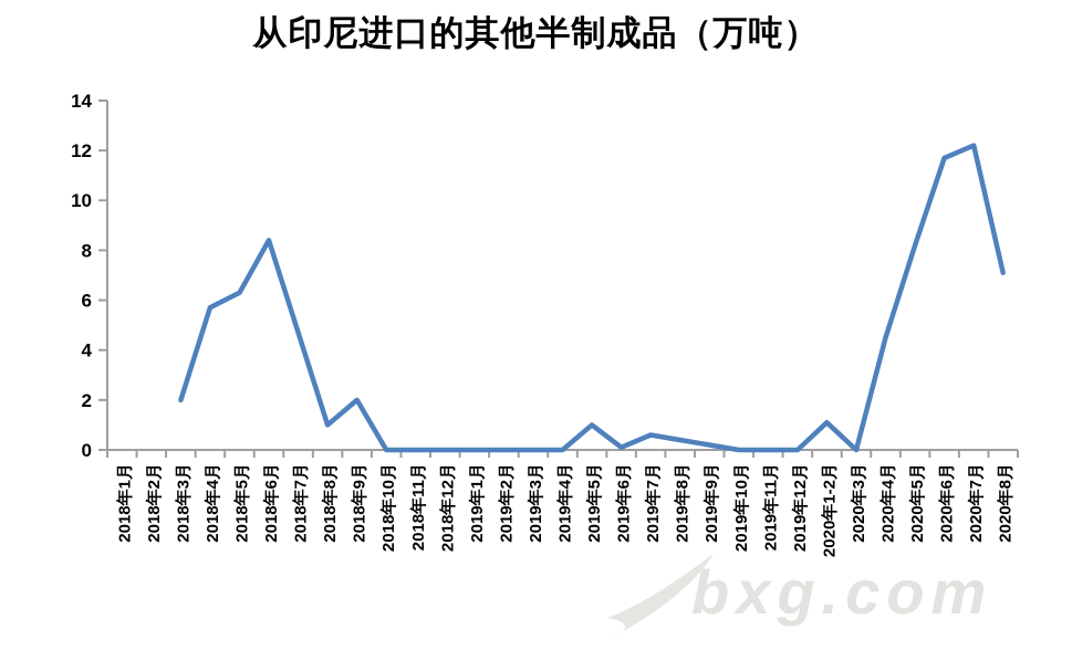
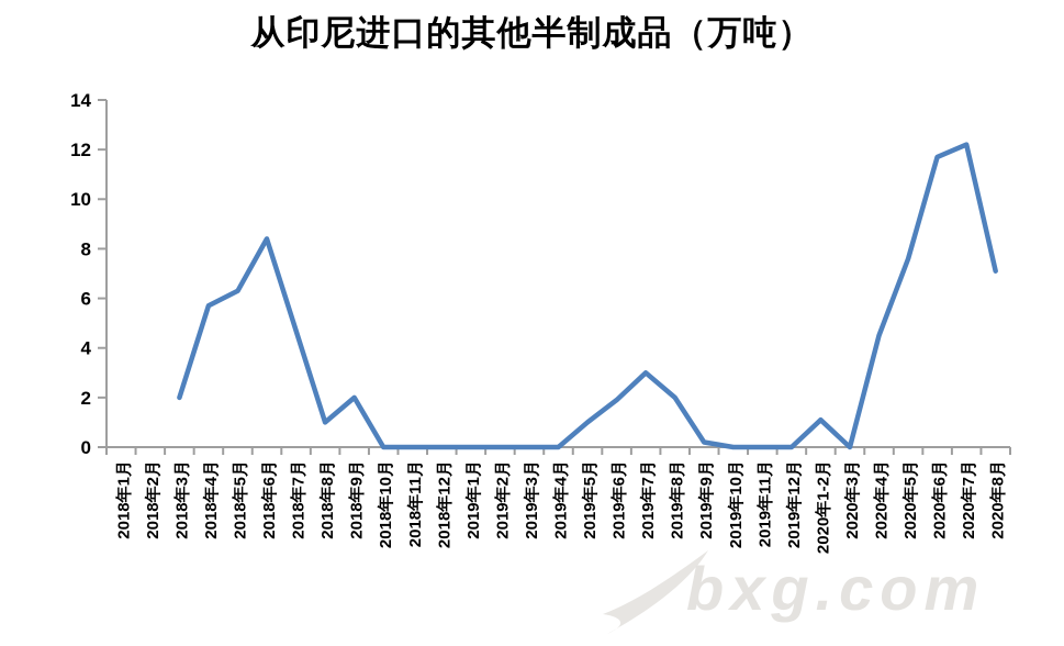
2019年6月: 0.1 -> 1.9
2019年7月: 0.6 -> 3.0
2019年8月: 0.4 -> 2.0
2020年5月: 8.2 -> 7.6
